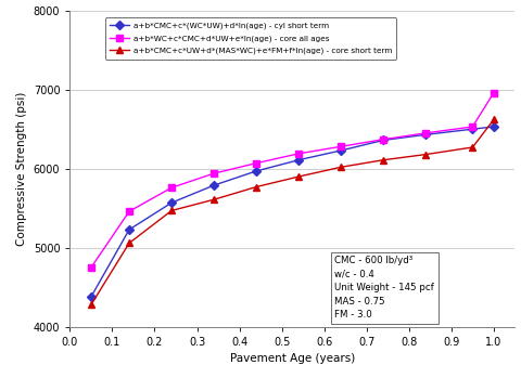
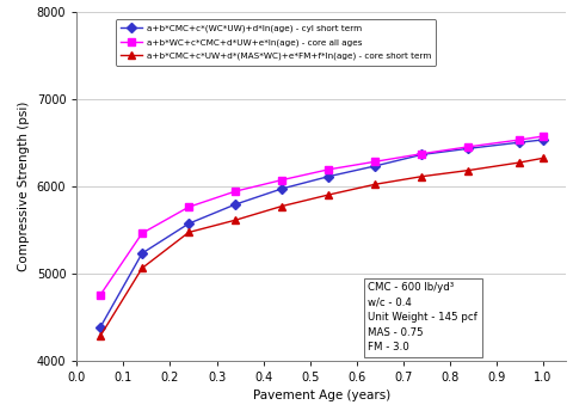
a+b*WC+c*CMC+d*UW+e*ln(age) - core all ages/1.0: 6960 -> 6570
a+b*CMC+c*UW+d*(MAS*WC)+e*FM+f*ln(age) - core short term/1.0: 6620 -> 6320
